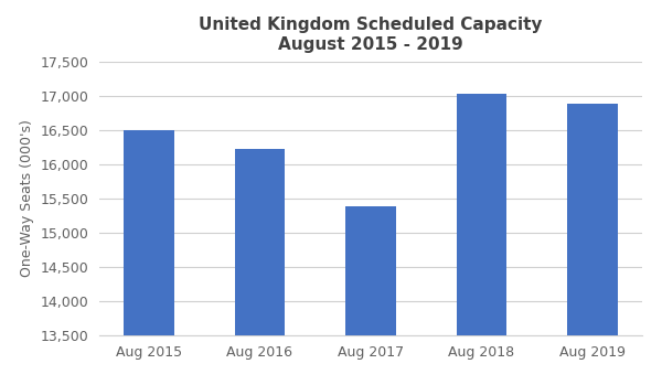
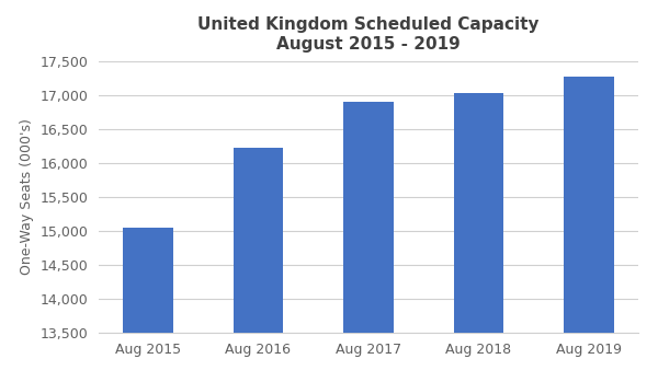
Aug 2015: 16,500 -> 15,050
Aug 2017: 15,380 -> 16,900
Aug 2019: 16,880 -> 17,270
